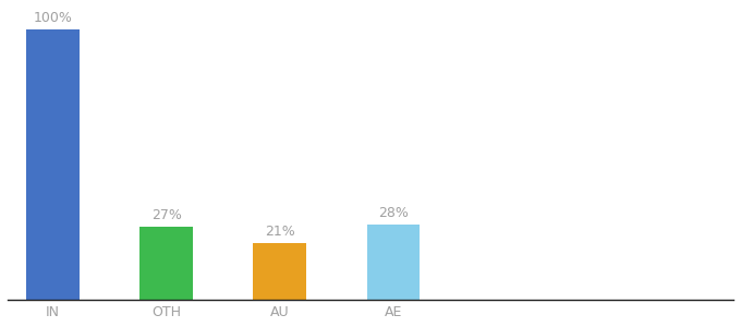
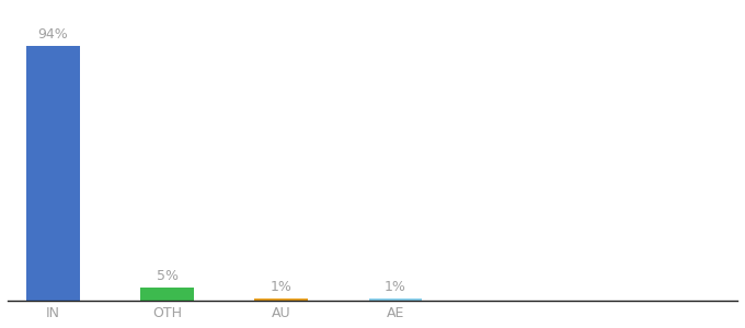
IN: 100% -> 94%
OTH: 27% -> 5%
AU: 21% -> 1%
AE: 28% -> 1%
